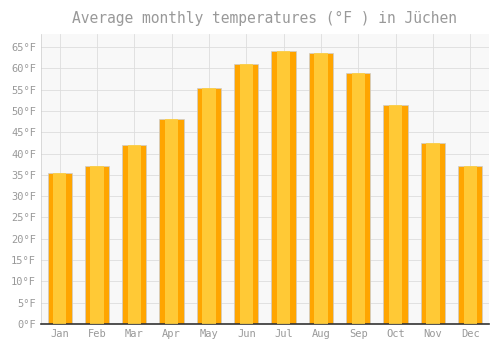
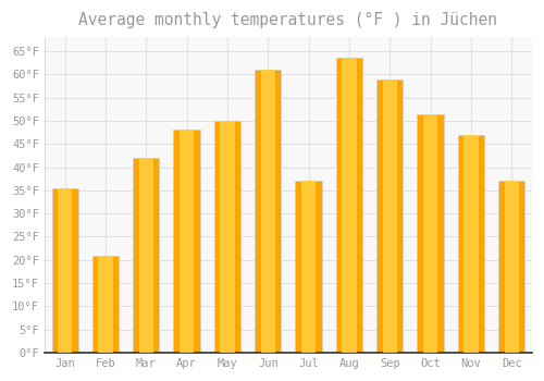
Feb: 37.0°F -> 21.0°F
May: 55.5°F -> 50.0°F
Jul: 64.0°F -> 37.0°F
Nov: 42.5°F -> 47.0°F
